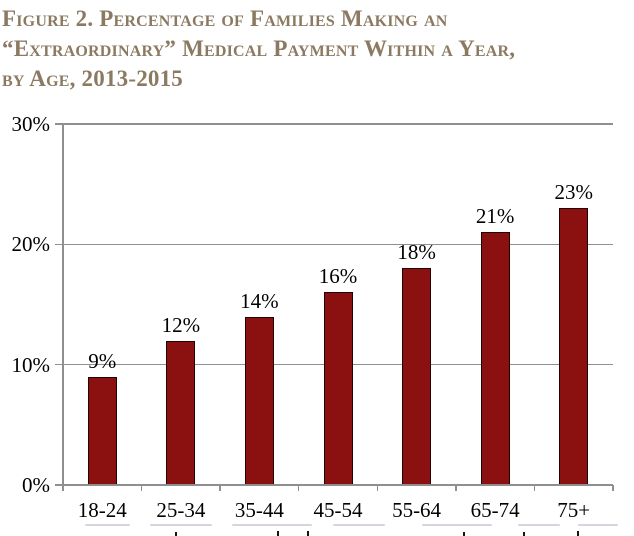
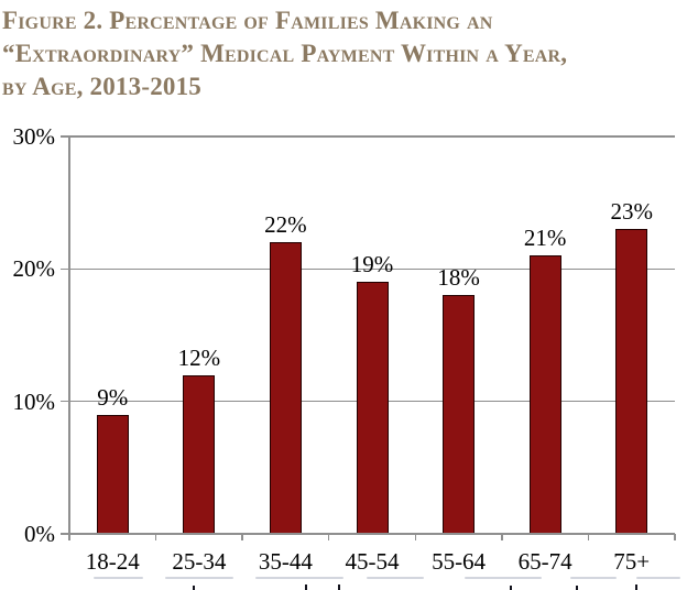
35-44: 14% -> 22%
45-54: 16% -> 19%
